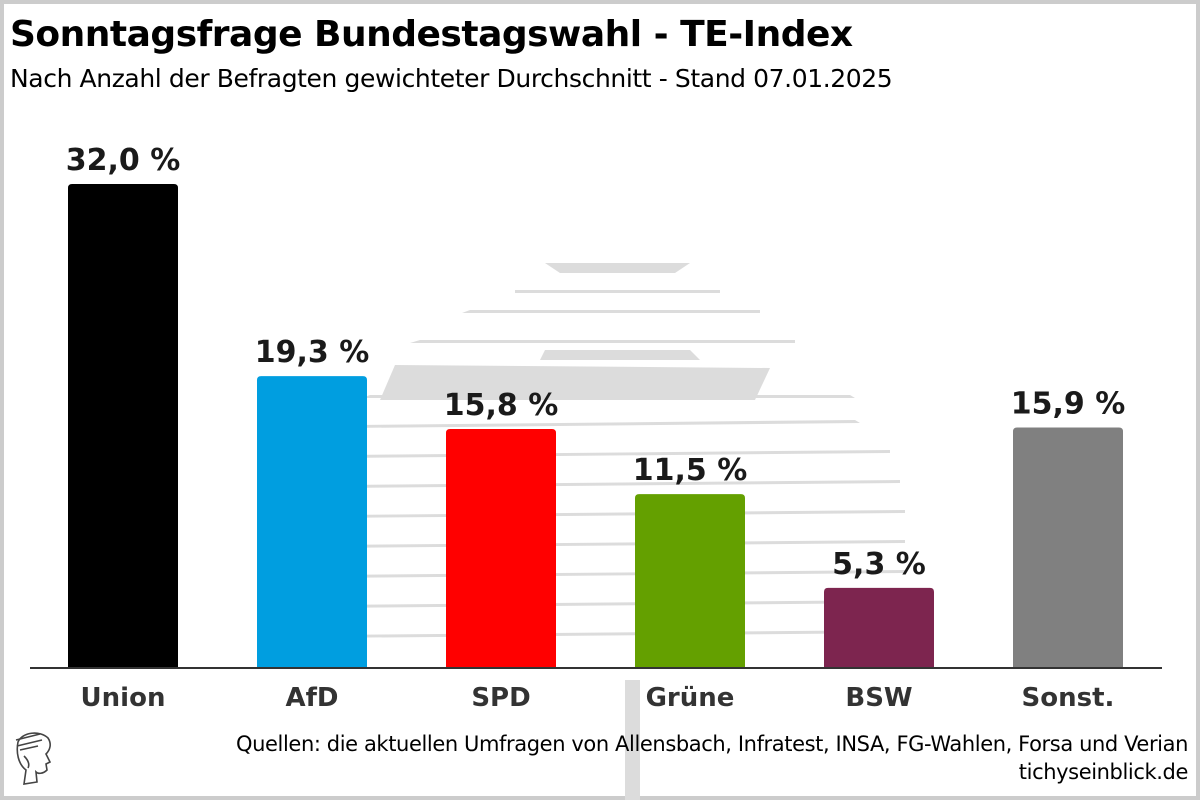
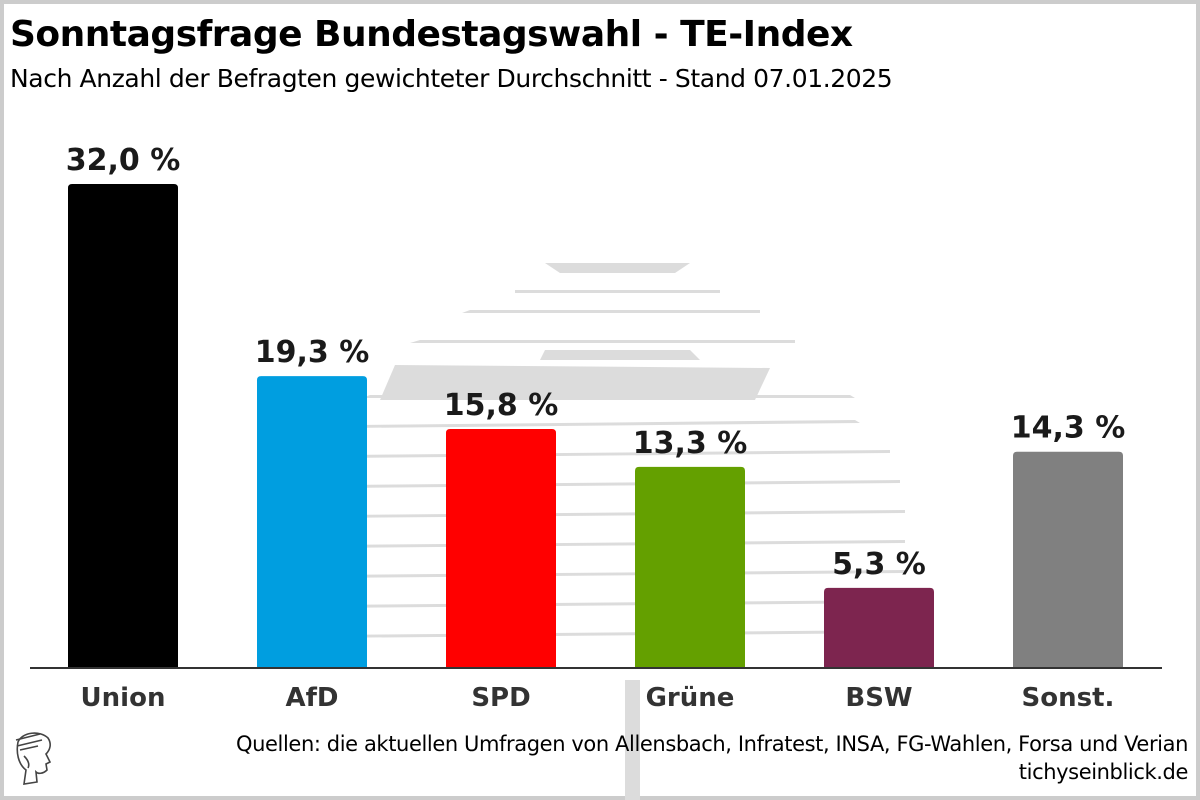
Grüne: 11,5 -> 13,3
Sonst.: 15,9 -> 14,3
